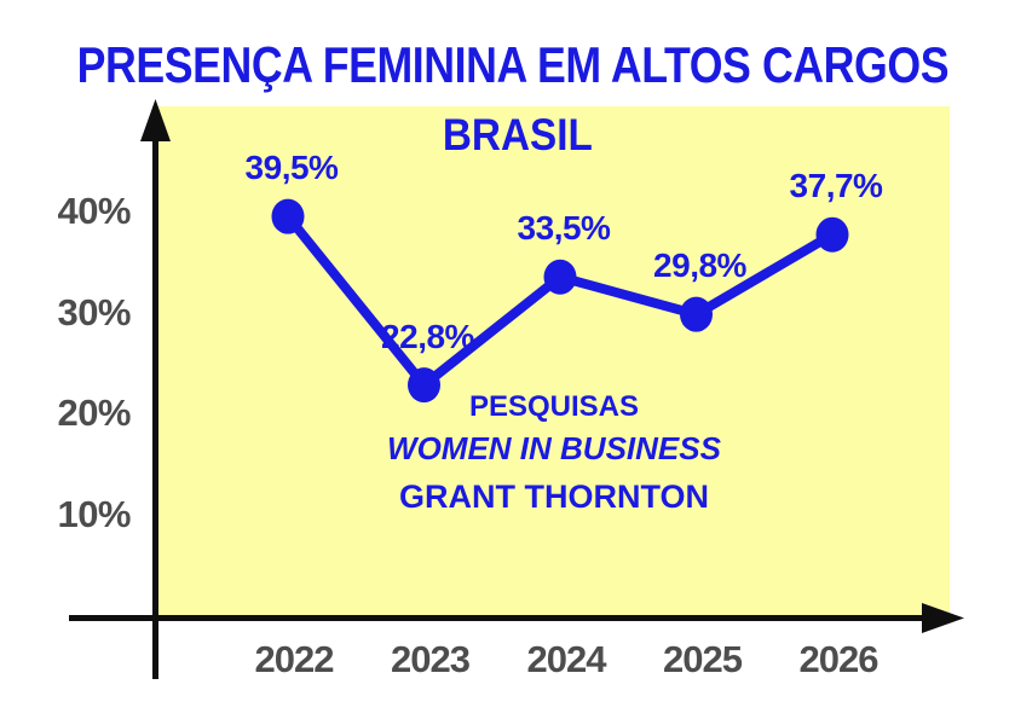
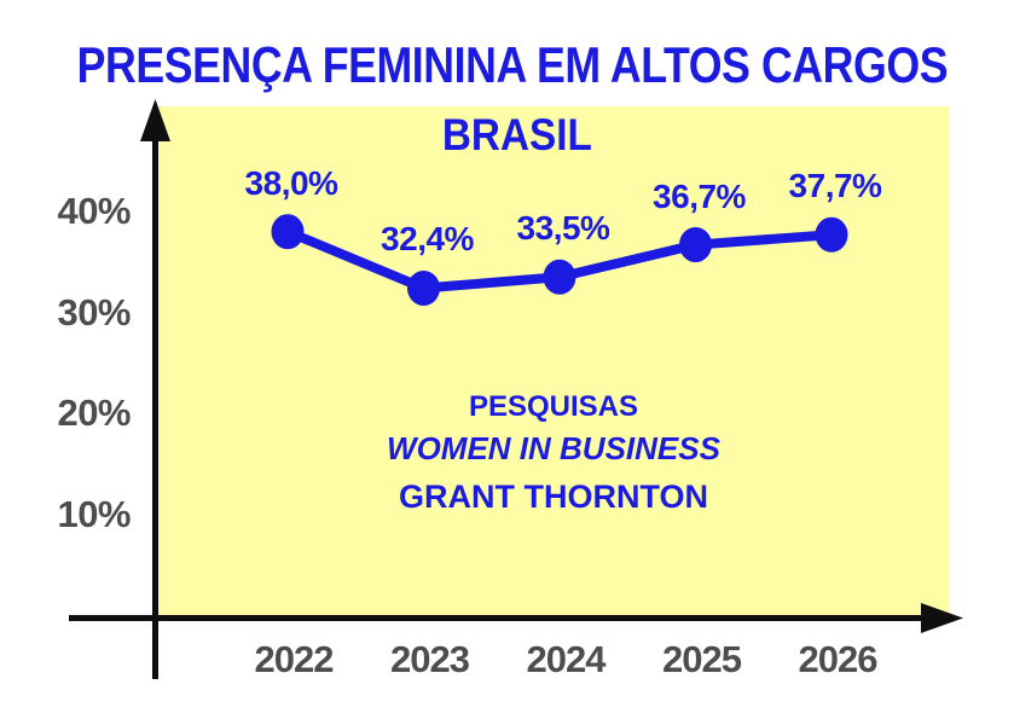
2022: 39,5% -> 38,0%
2023: 22,8% -> 32,4%
2025: 29,8% -> 36,7%
